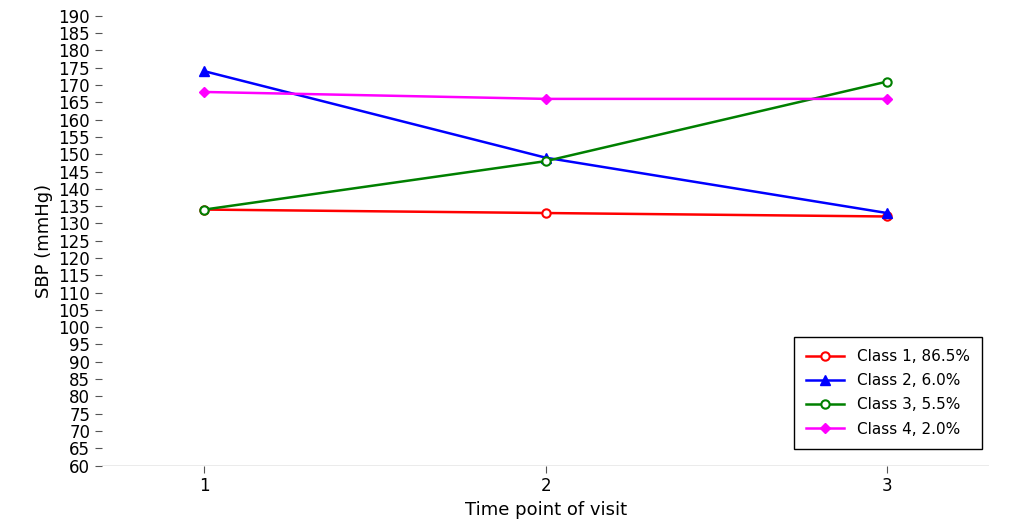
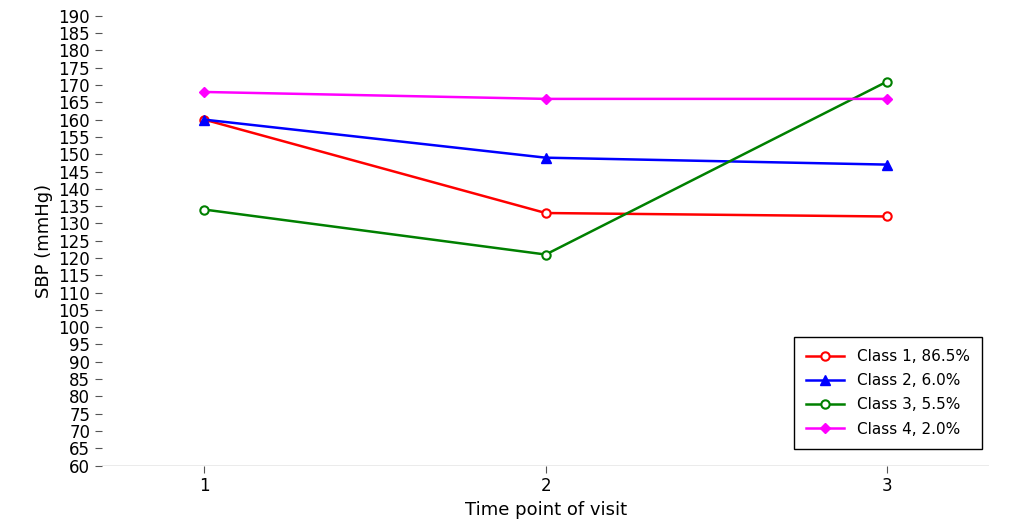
Class 1, 86.5%/1: 134 -> 160
Class 2, 6.0%/1: 174 -> 160
Class 3, 5.5%/2: 148 -> 121
Class 2, 6.0%/3: 133 -> 147
